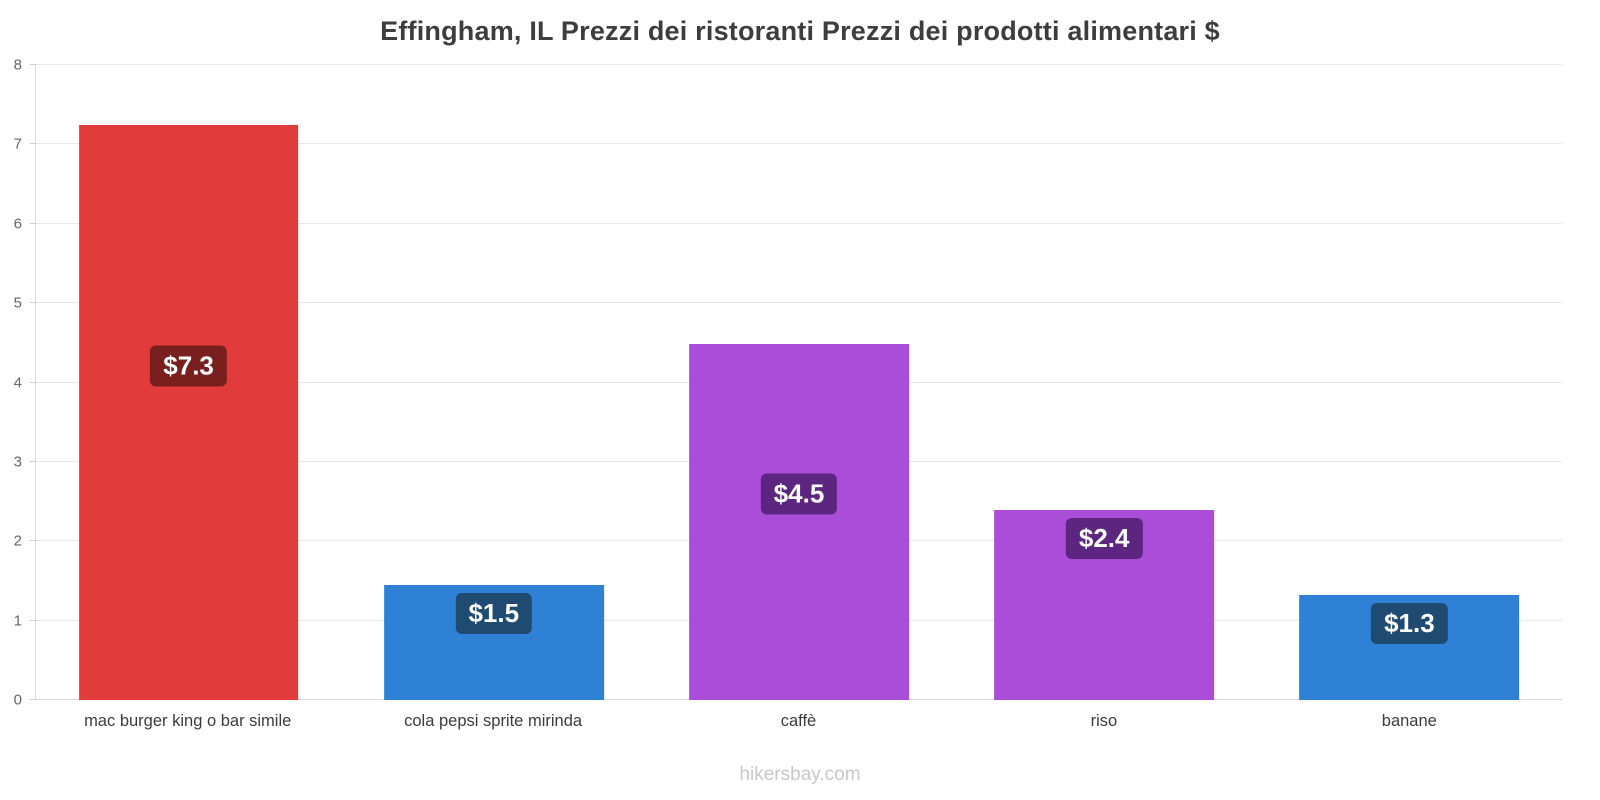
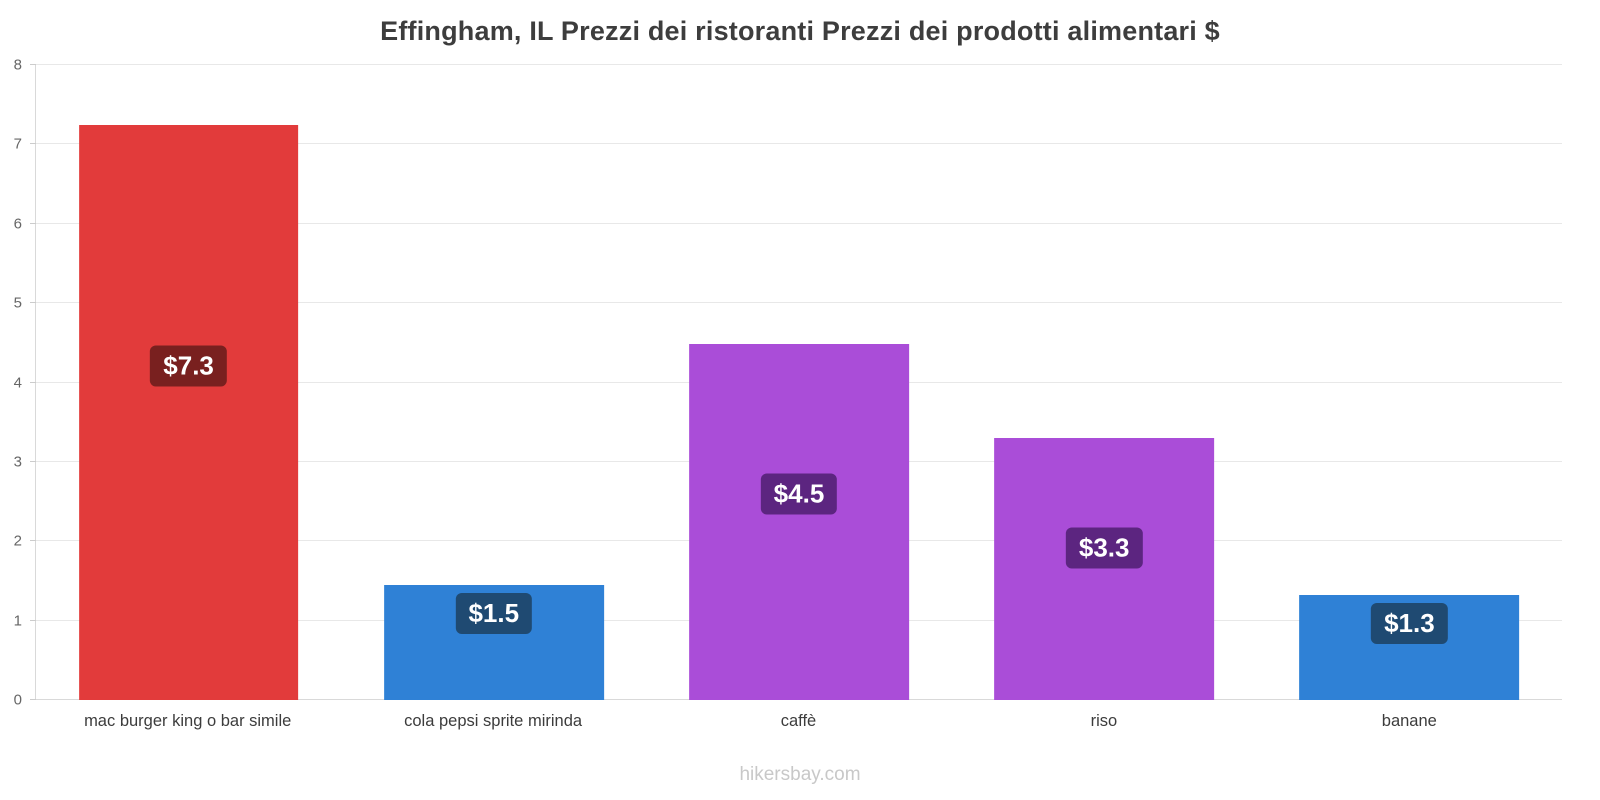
riso: $2.4 -> $3.3
